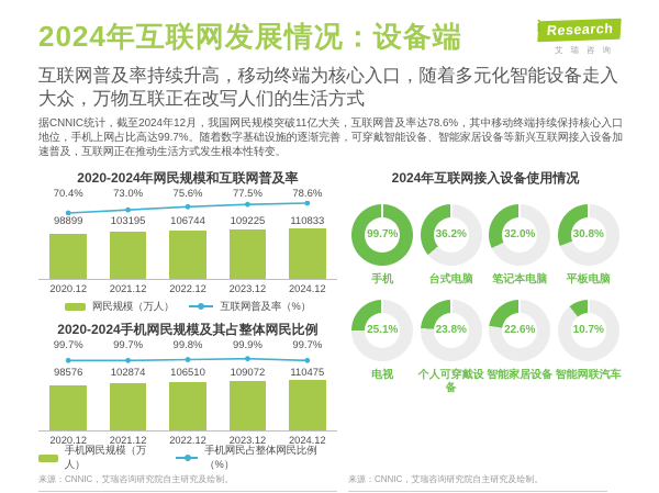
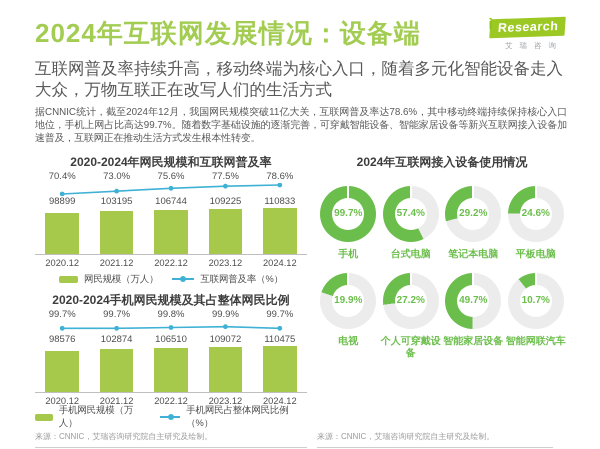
2024年互联网接入设备使用情况/台式电脑: 36.2% -> 57.4%
2024年互联网接入设备使用情况/笔记本电脑: 32.0% -> 29.2%
2024年互联网接入设备使用情况/平板电脑: 30.8% -> 24.6%
2024年互联网接入设备使用情况/电视: 25.1% -> 19.9%
2024年互联网接入设备使用情况/个人可穿戴设备: 23.8% -> 27.2%
2024年互联网接入设备使用情况/智能家居设备: 22.6% -> 49.7%
